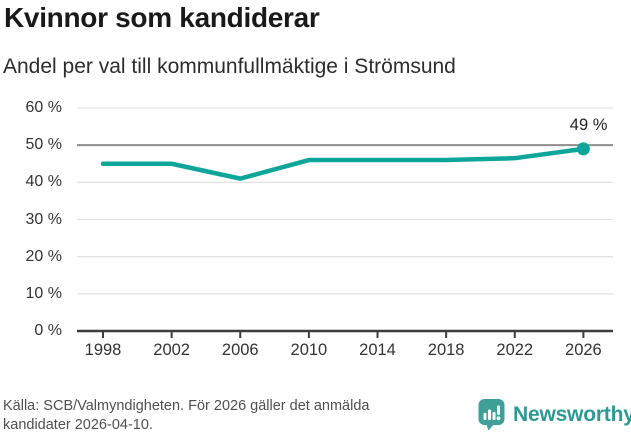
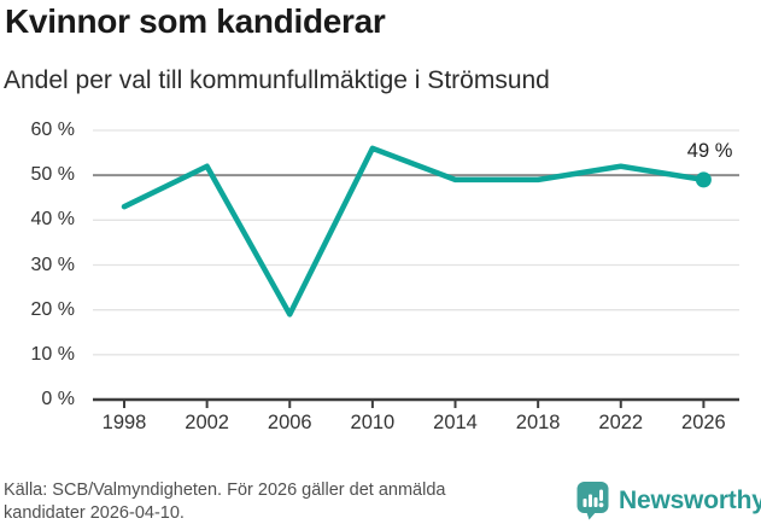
1998: 45% -> 43%
2002: 45% -> 52%
2006: 41% -> 19%
2010: 46% -> 56%
2014: 46% -> 49%
2018: 46% -> 49%
2022: 46% -> 52%
